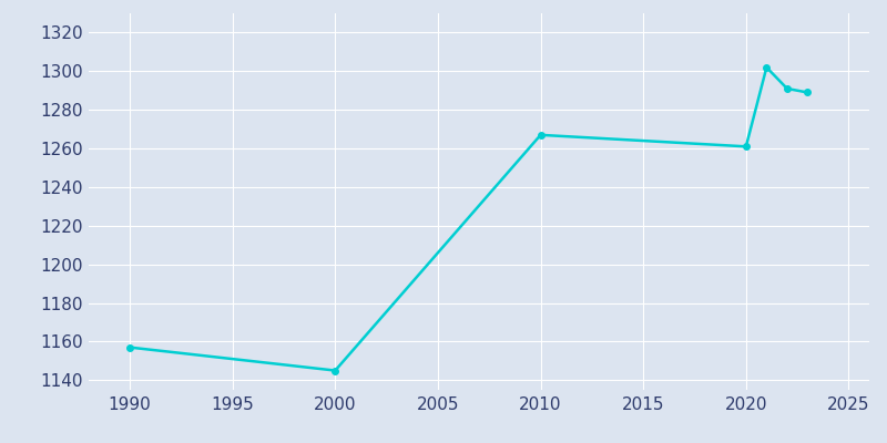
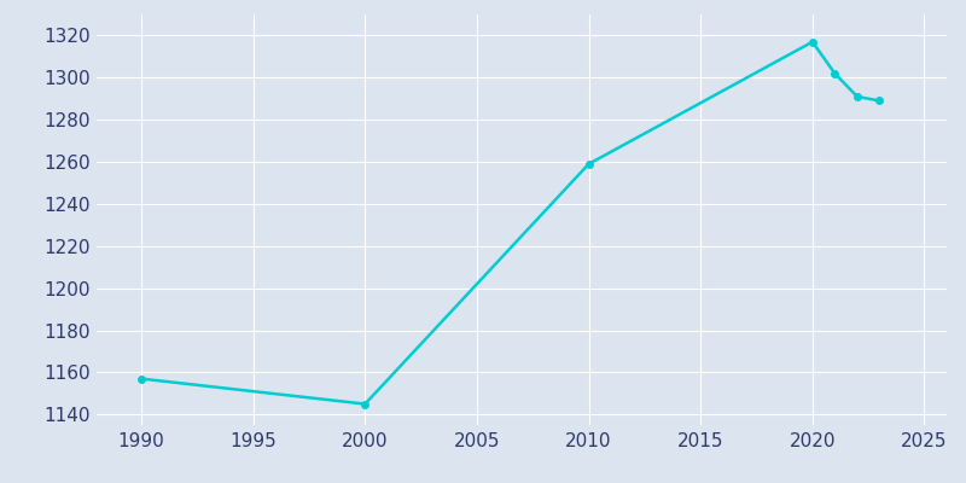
2010: 1267 -> 1259
2020: 1261 -> 1317
